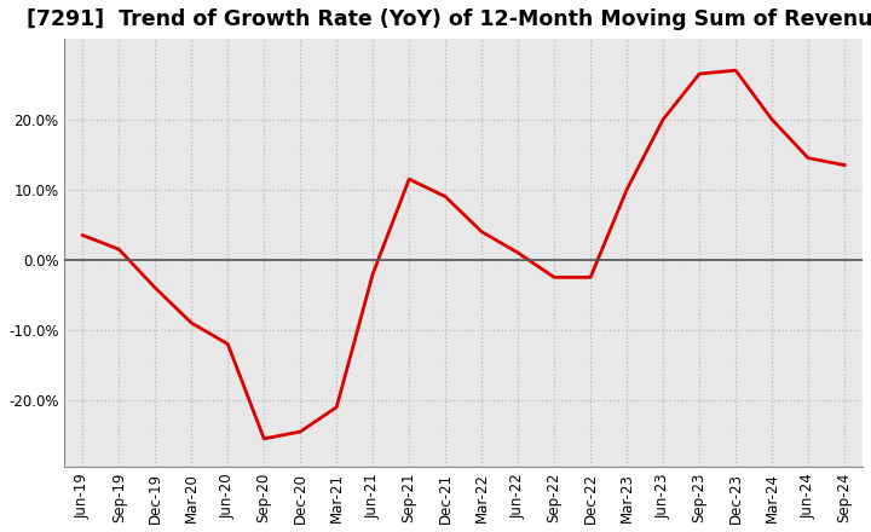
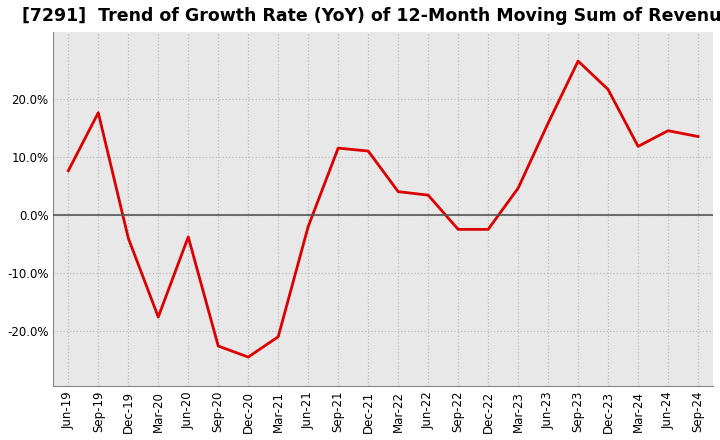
Jun-19: 3.5% -> 7.6%
Sep-19: 1.5% -> 17.6%
Mar-20: -9.0% -> -17.6%
Jun-20: -12.0% -> -3.8%
Sep-20: -25.5% -> -22.6%
Dec-21: 9.0% -> 11.0%
Jun-22: 1.0% -> 3.4%
Mar-23: 10.0% -> 4.6%
Jun-23: 20.0% -> 15.8%
Dec-23: 27.0% -> 21.6%
Mar-24: 20.0% -> 11.8%
